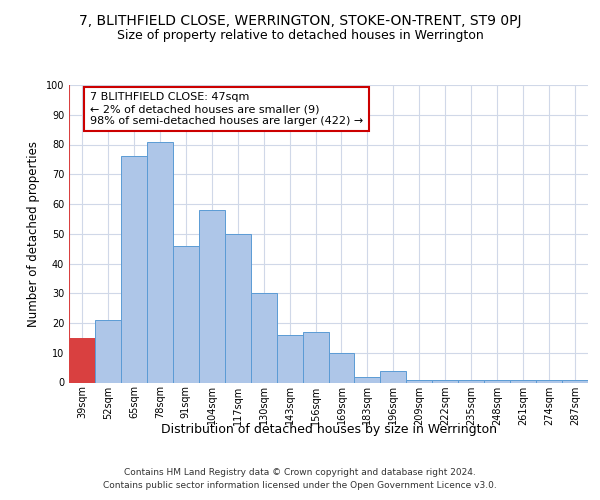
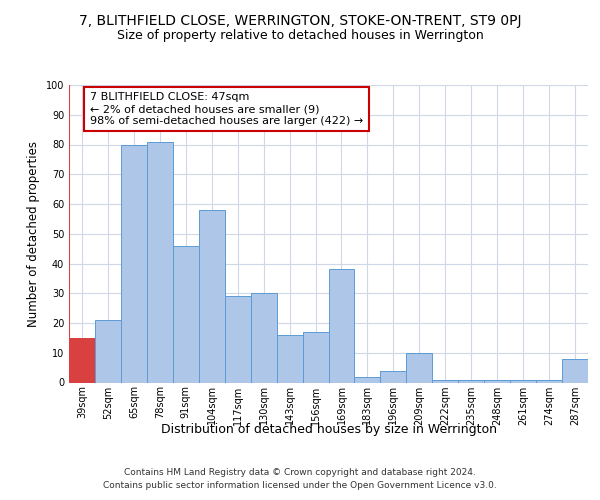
65sqm: 76 -> 80
117sqm: 50 -> 29
169sqm: 10 -> 38
209sqm: 1 -> 10
287sqm: 1 -> 8
